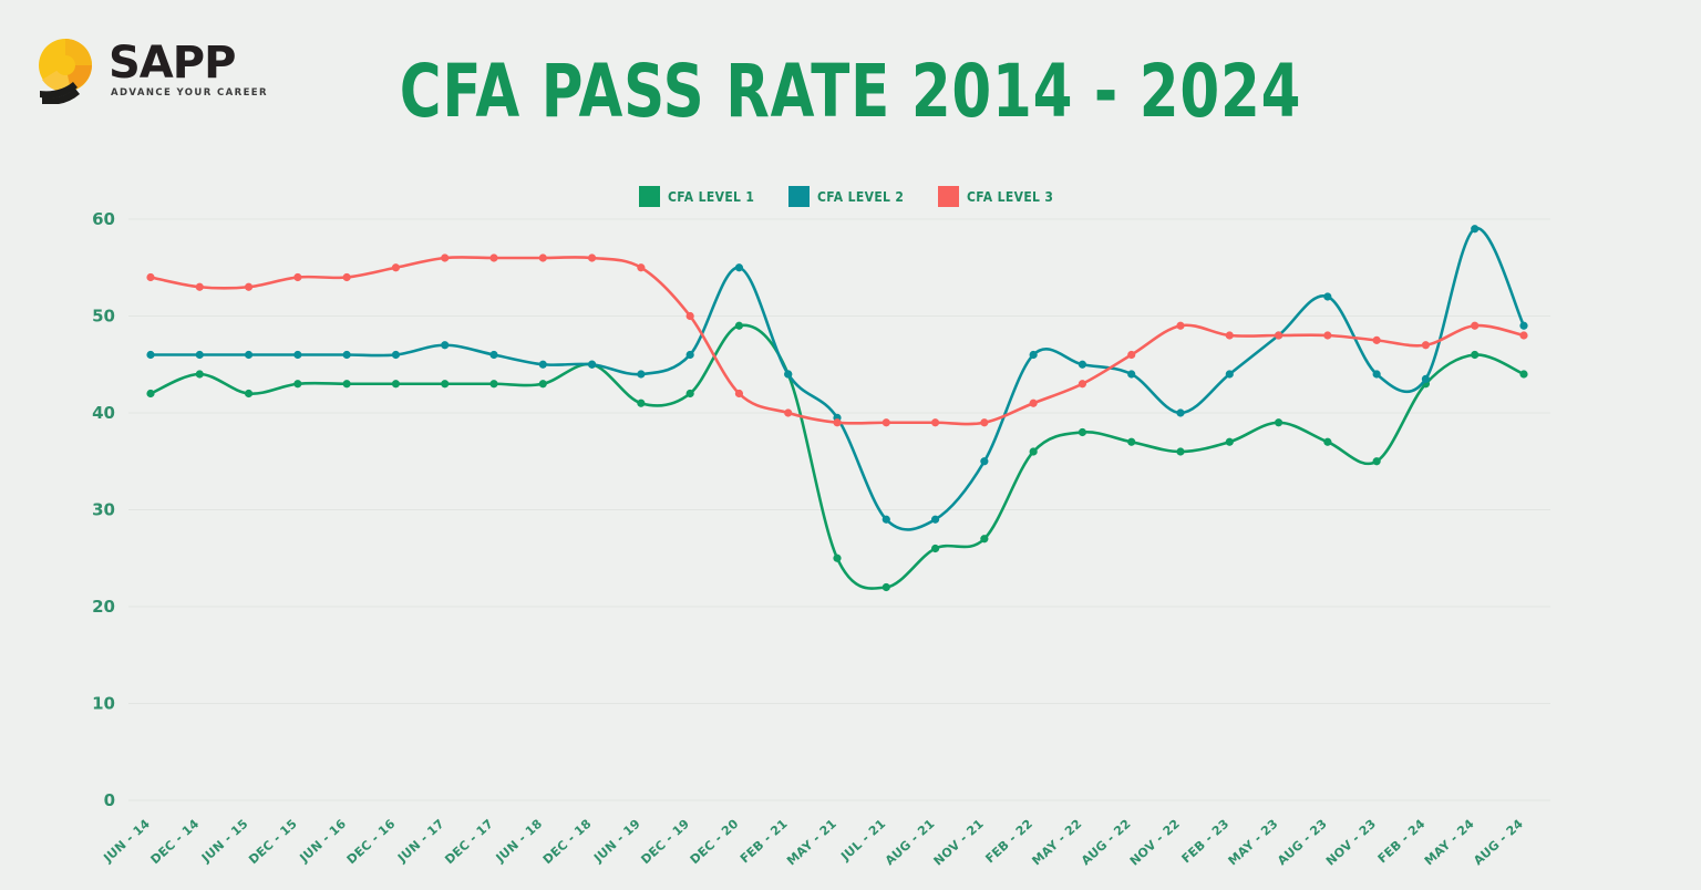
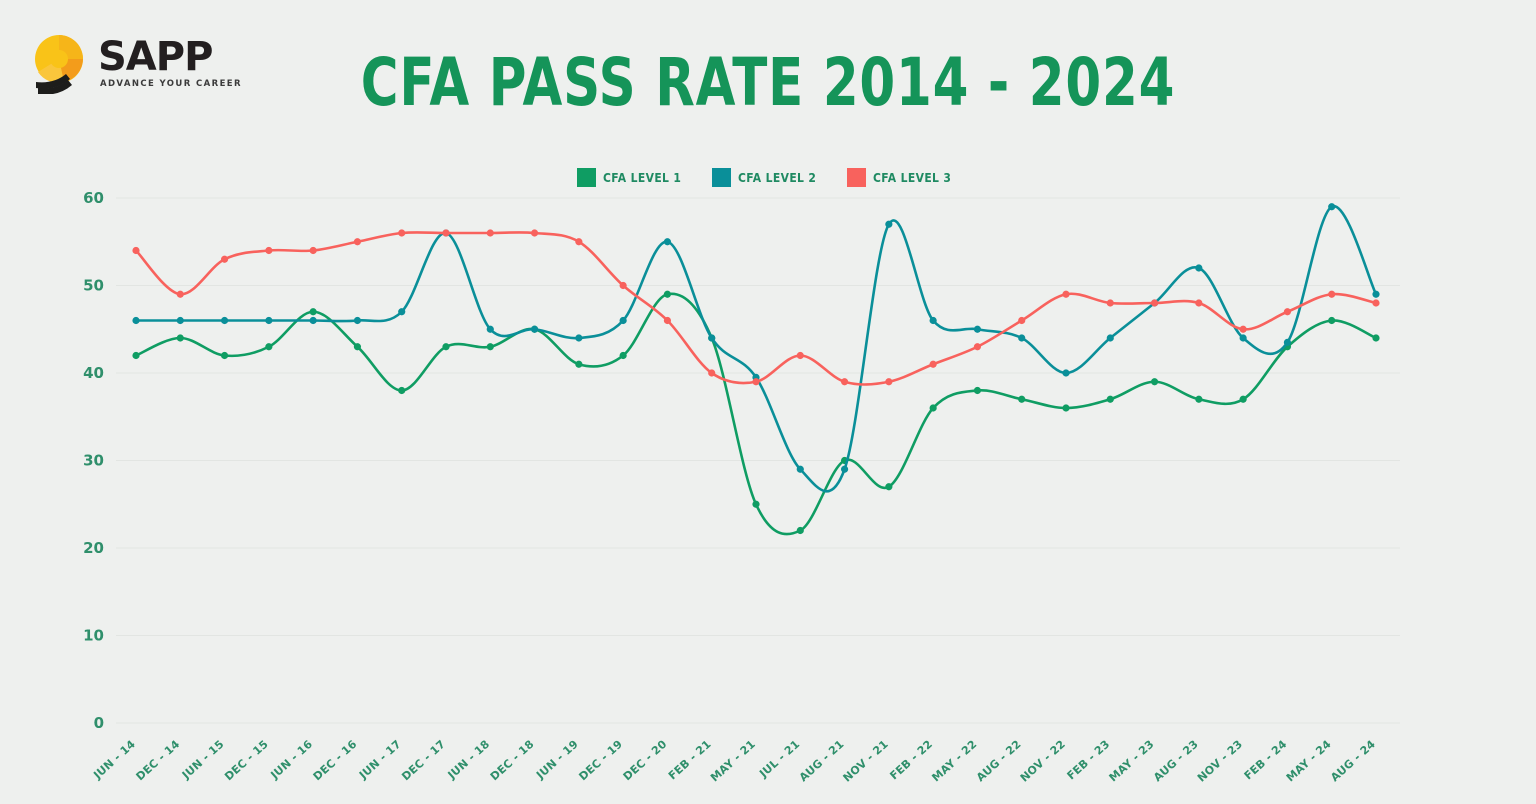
CFA LEVEL 3/DEC - 14: 53 -> 49
CFA LEVEL 1/JUN - 16: 43 -> 47
CFA LEVEL 1/JUN - 17: 43 -> 38
CFA LEVEL 2/DEC - 17: 46 -> 56
CFA LEVEL 3/DEC - 20: 42 -> 46
CFA LEVEL 3/JUL - 21: 39 -> 42
CFA LEVEL 1/AUG - 21: 26 -> 30
CFA LEVEL 2/NOV - 21: 35 -> 57
CFA LEVEL 1/NOV - 23: 35 -> 37
CFA LEVEL 3/NOV - 23: 48 -> 45
